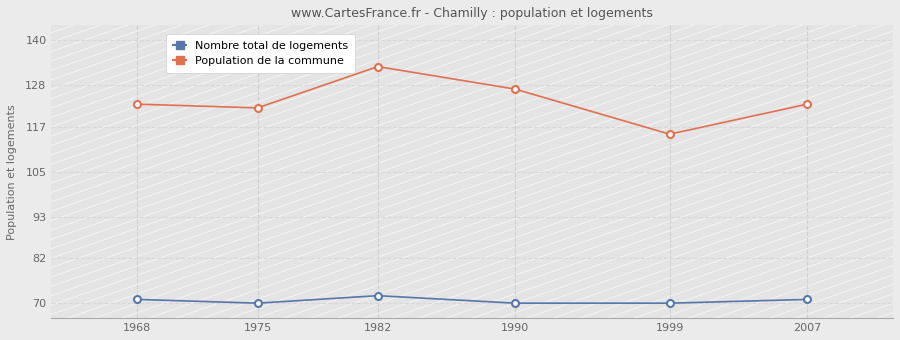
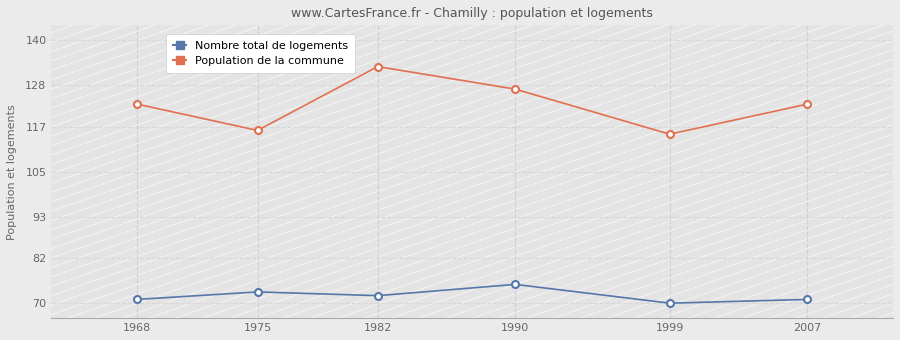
Population de la commune/1975: 122 -> 116
Nombre total de logements/1975: 70 -> 73
Nombre total de logements/1990: 70 -> 75
